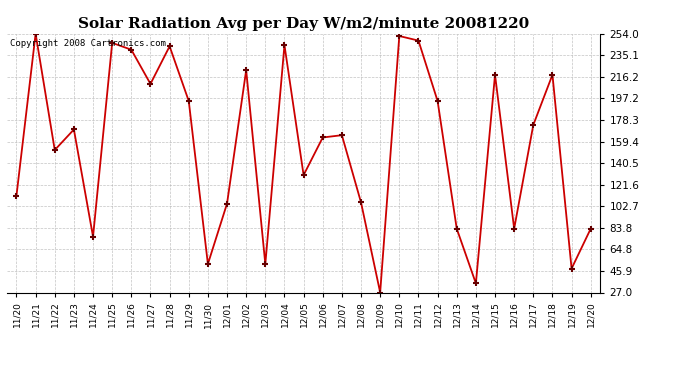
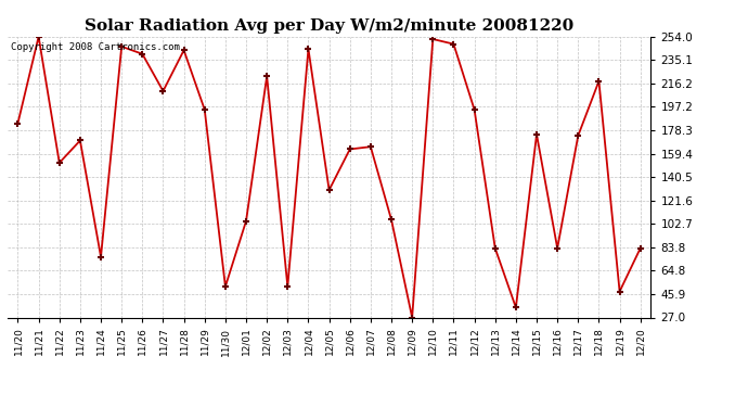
11/20: 112 -> 184
12/15: 218 -> 175
